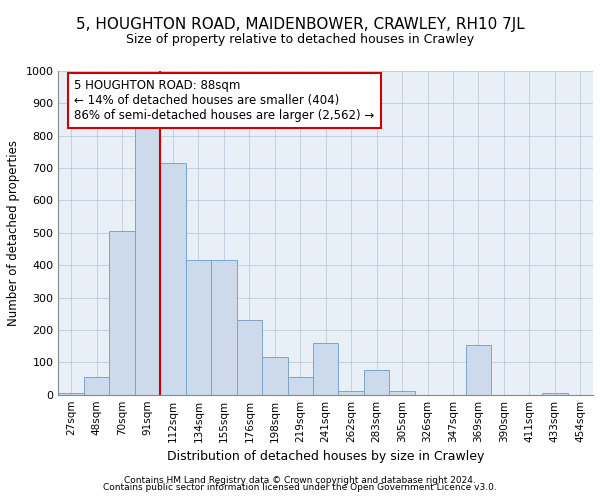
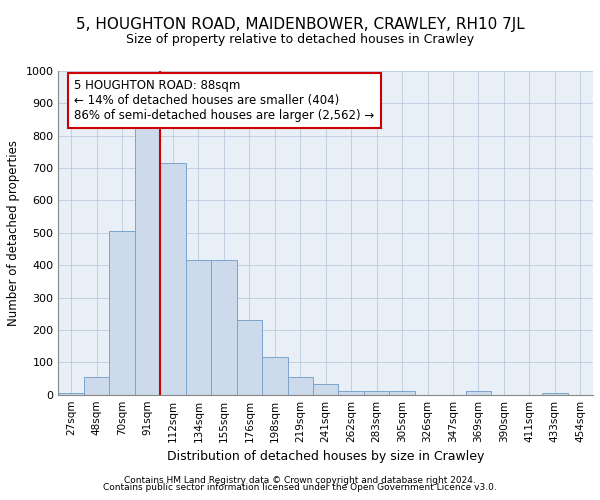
241sqm: 160 -> 33
283sqm: 75 -> 12
369sqm: 155 -> 10
